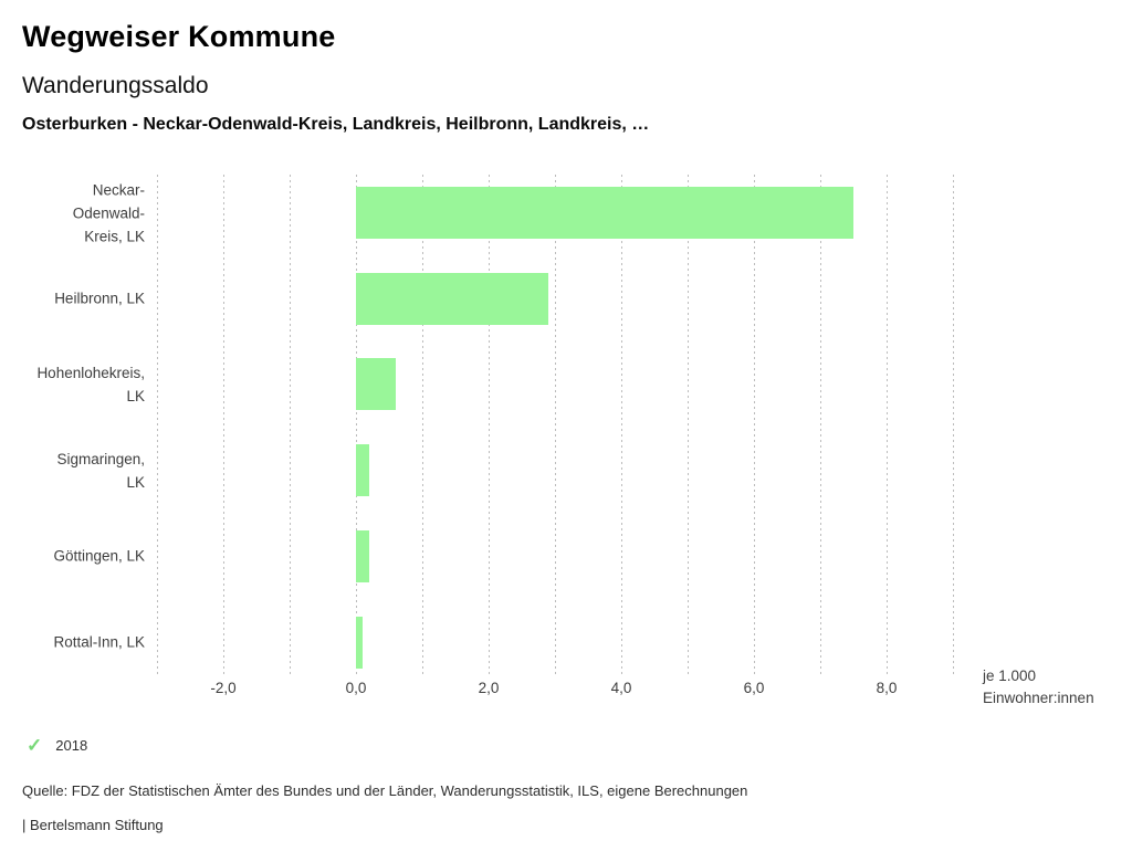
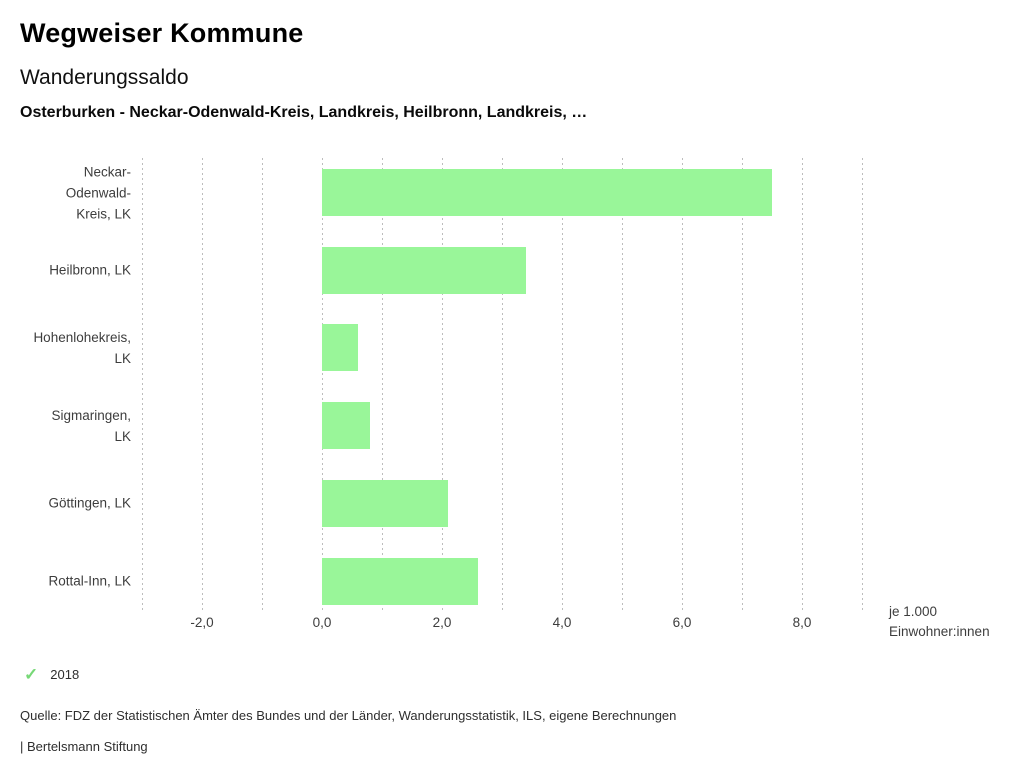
Heilbronn, LK: 2,9 -> 3,4
Sigmaringen, LK: 0,2 -> 0,8
Göttingen, LK: 0,2 -> 2,1
Rottal-Inn, LK: 0,1 -> 2,6
